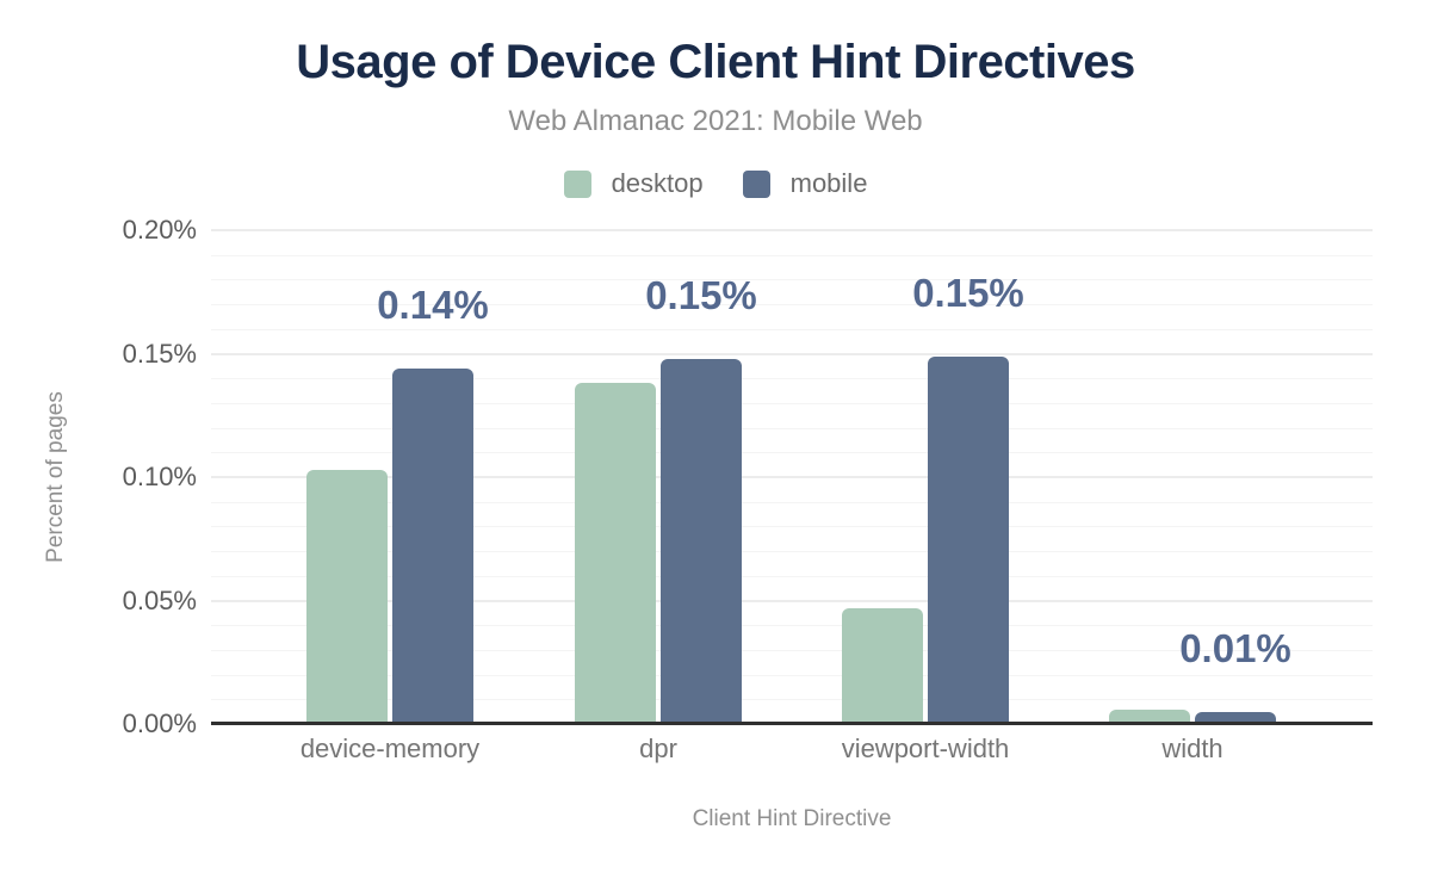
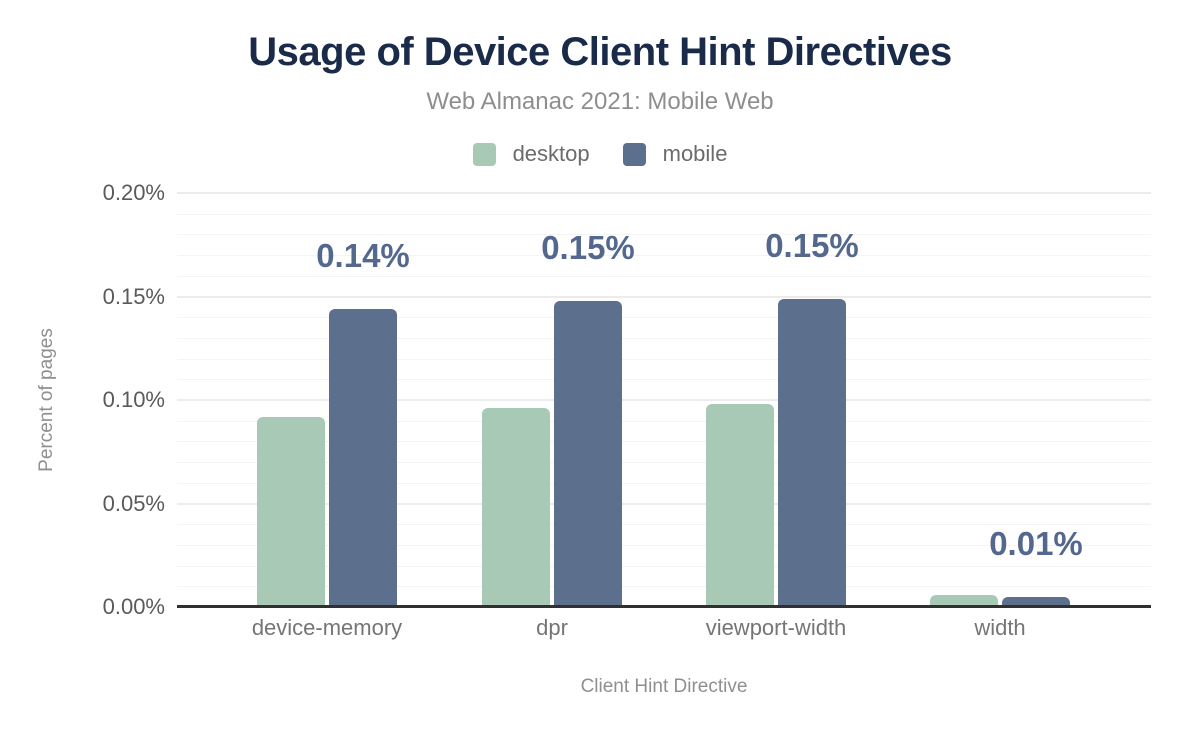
desktop/device-memory: 0.103% -> 0.092%
desktop/dpr: 0.138% -> 0.096%
desktop/viewport-width: 0.047% -> 0.098%
